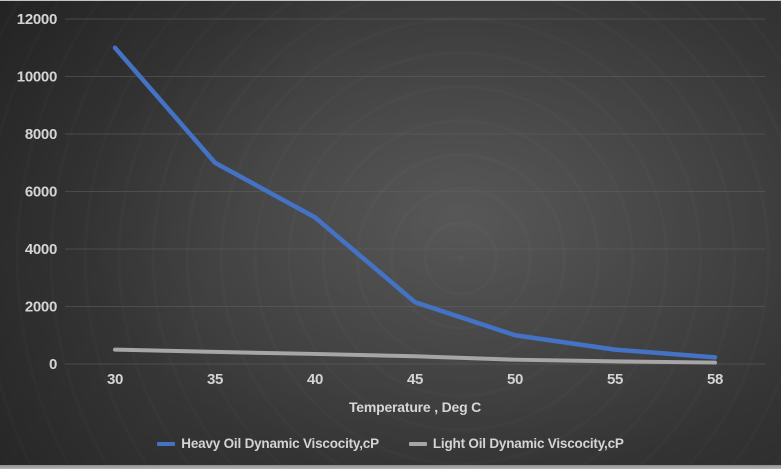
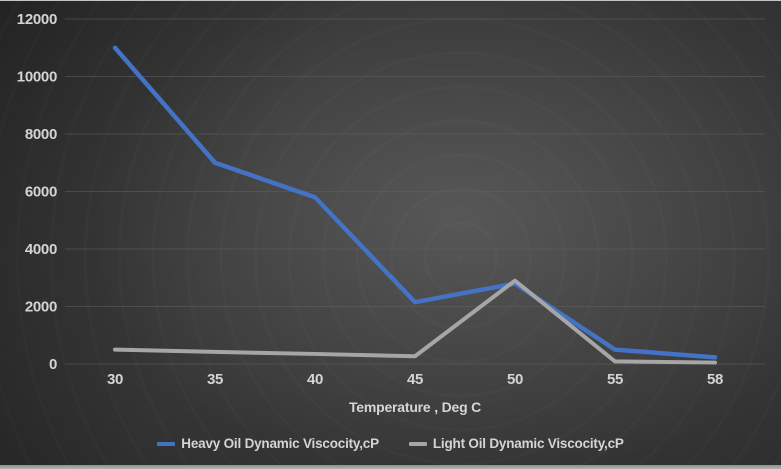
Heavy Oil Dynamic Viscocity,cP/40: 5100 -> 5800
Heavy Oil Dynamic Viscocity,cP/50: 1000 -> 2800
Light Oil Dynamic Viscocity,cP/50: 200 -> 2900
